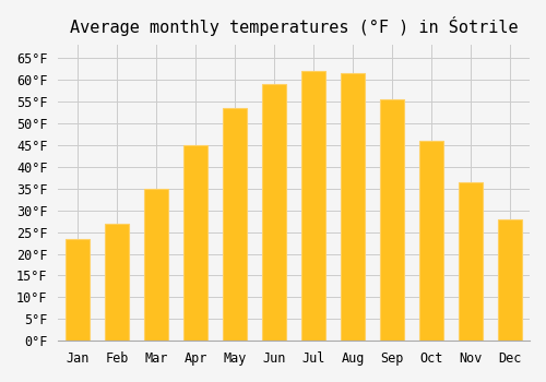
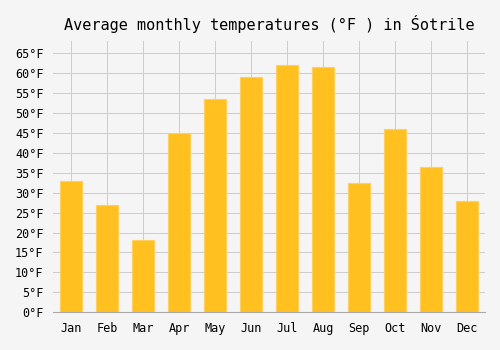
Jan: 23.5°F -> 33.0°F
Mar: 35.0°F -> 18.0°F
Sep: 55.5°F -> 32.5°F
